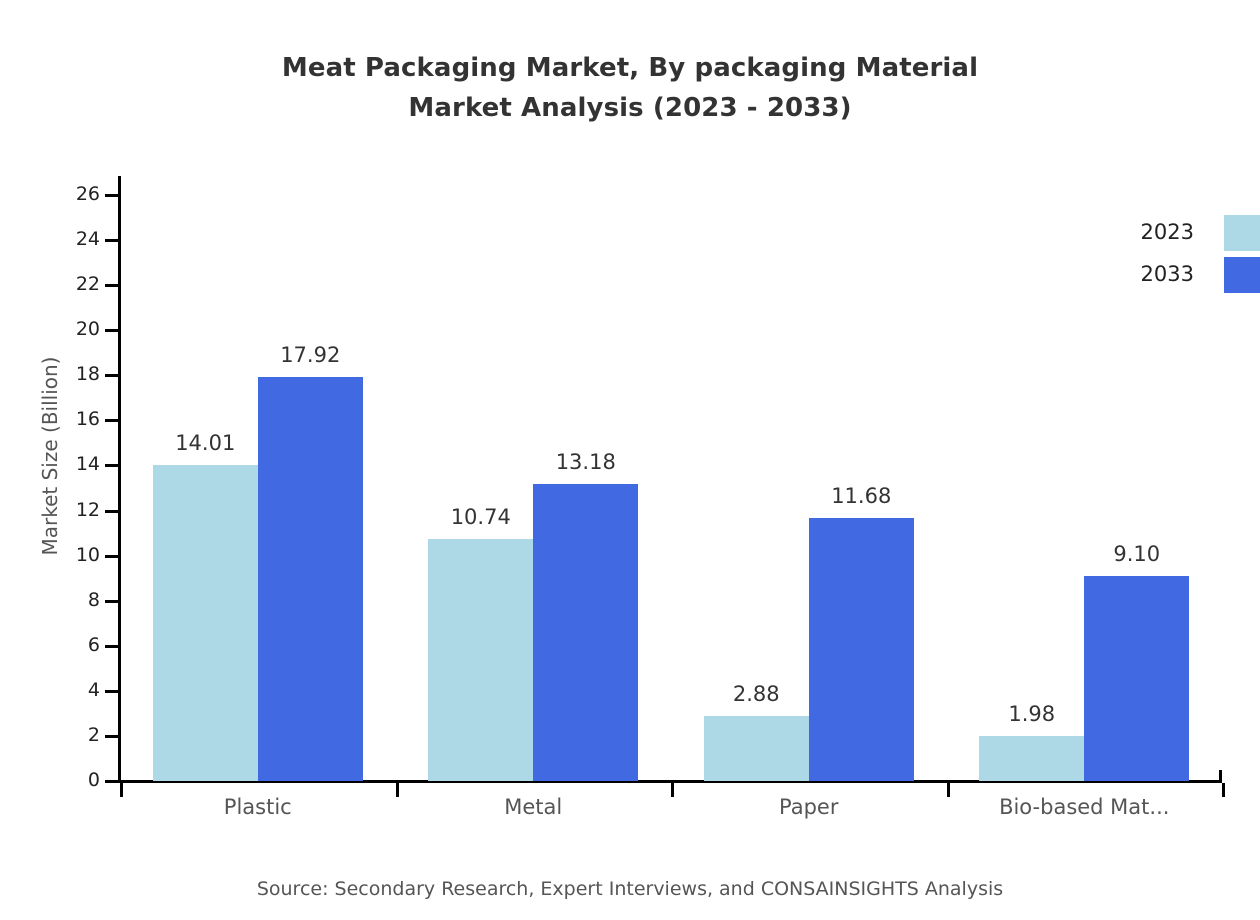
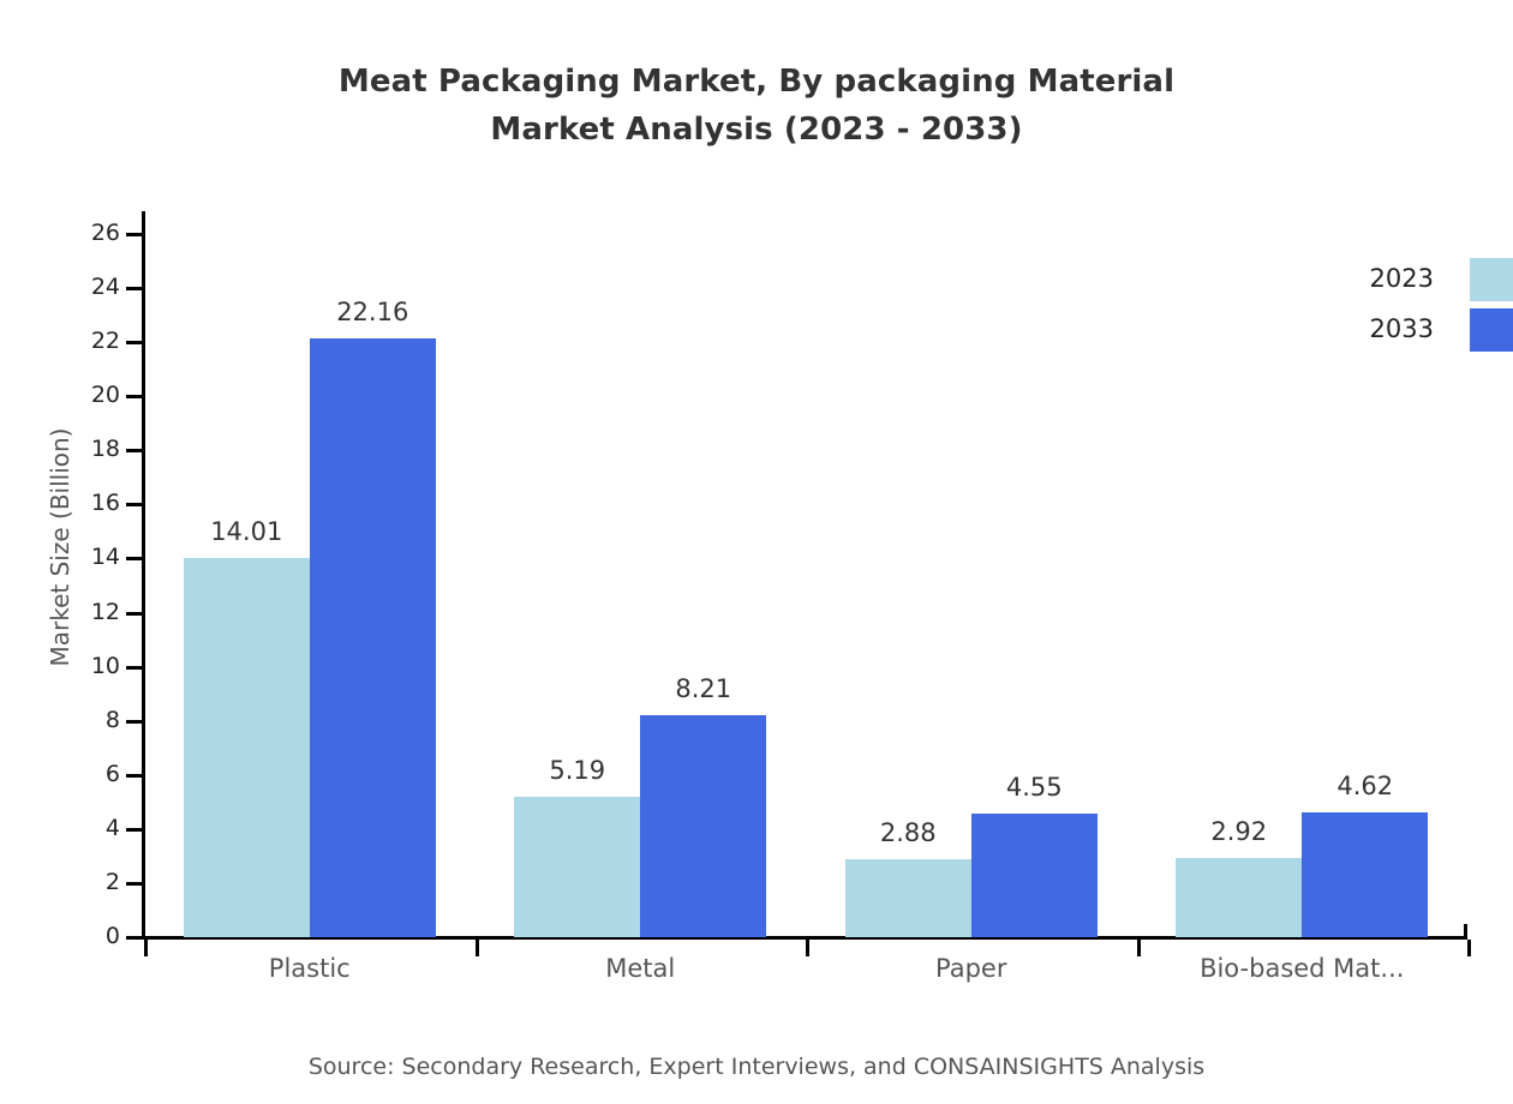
2033/Plastic: 17.92 -> 22.16
2023/Metal: 10.74 -> 5.19
2033/Metal: 13.18 -> 8.21
2033/Paper: 11.68 -> 4.55
2023/Bio-based Mat...: 1.98 -> 2.92
2033/Bio-based Mat...: 9.10 -> 4.62
